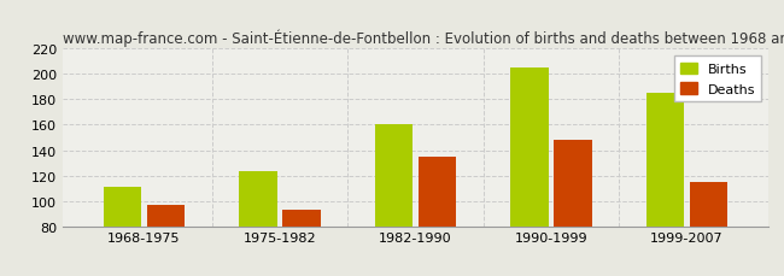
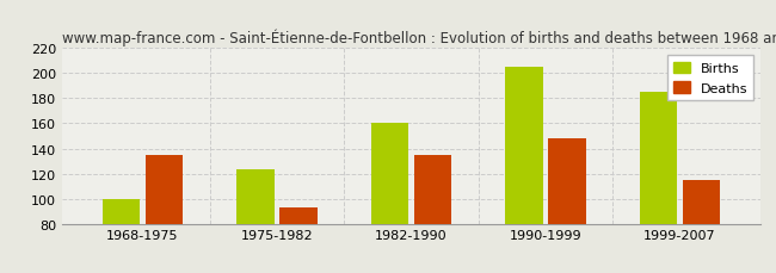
Births/1968-1975: 111 -> 100
Deaths/1968-1975: 97 -> 135
